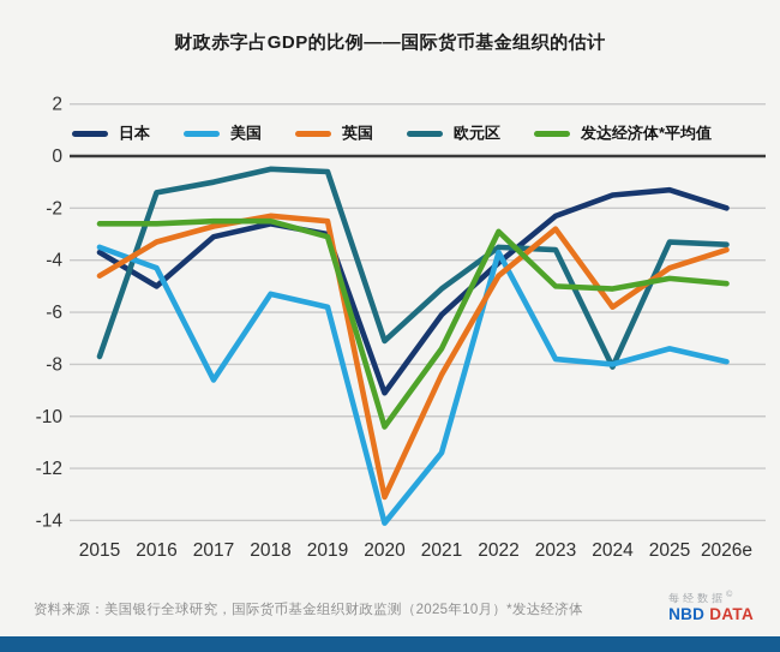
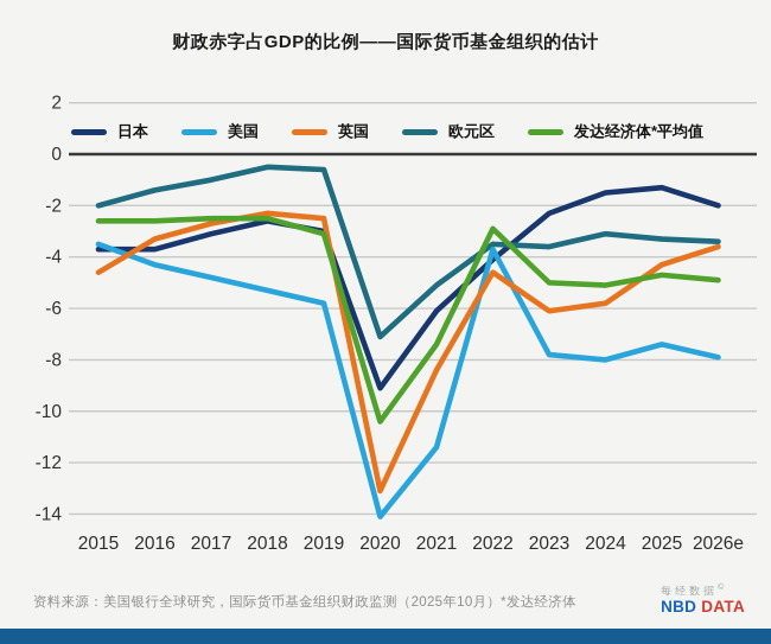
欧元区/2015: -7.7 -> -2.0
日本/2016: -5.0 -> -3.7
美国/2017: -8.6 -> -4.8
英国/2023: -2.8 -> -6.1
欧元区/2024: -8.1 -> -3.1
